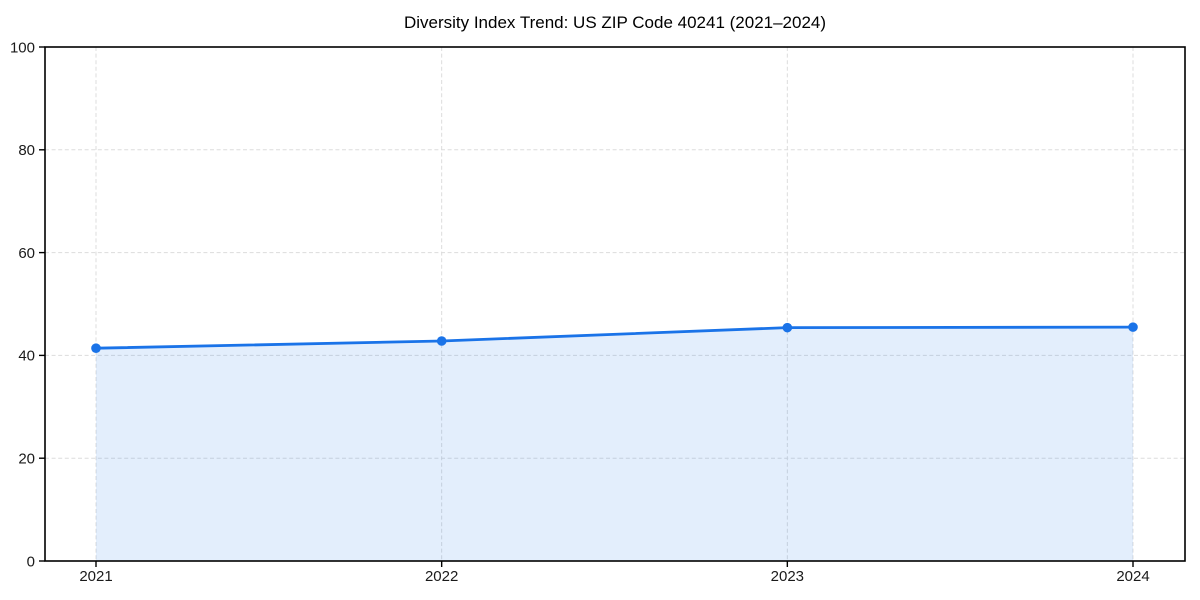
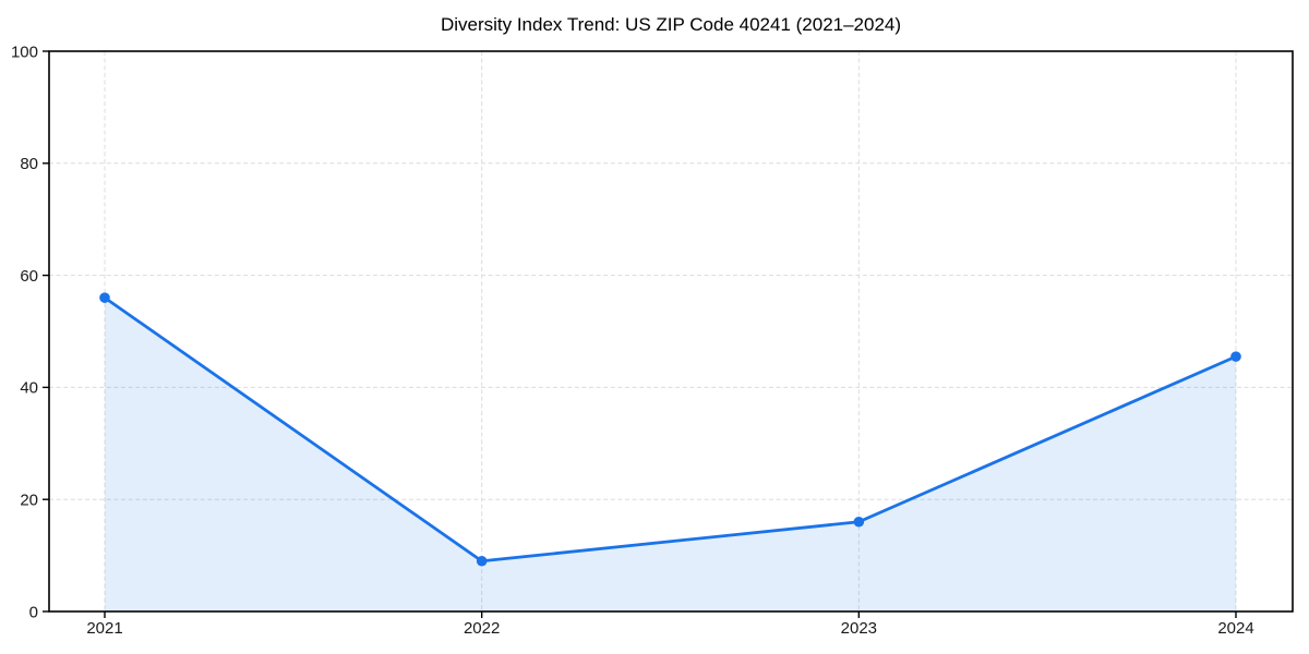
2021: 41 -> 56
2022: 43 -> 9
2023: 45 -> 16
